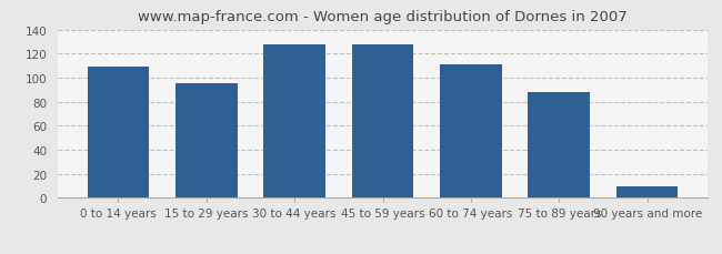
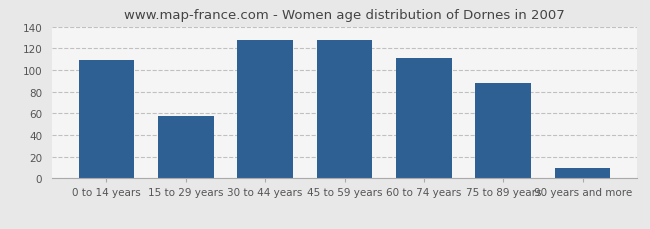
15 to 29 years: 95 -> 58
